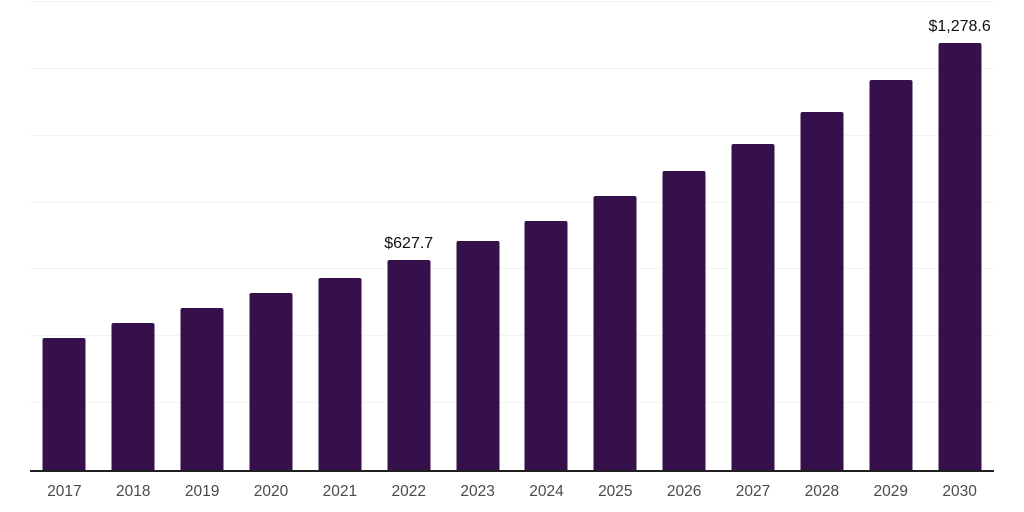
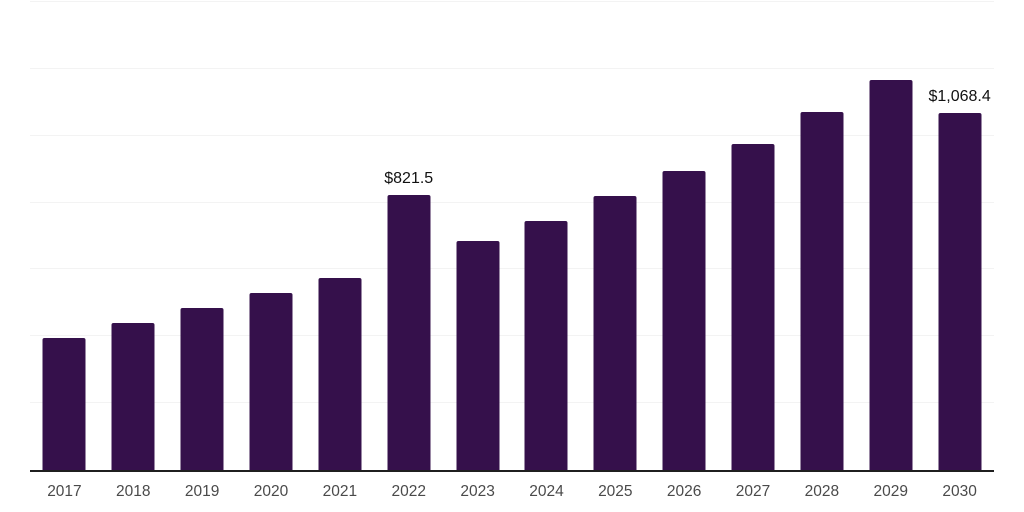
2022: $627.7 -> $821.5
2030: $1,278.6 -> $1,068.4
